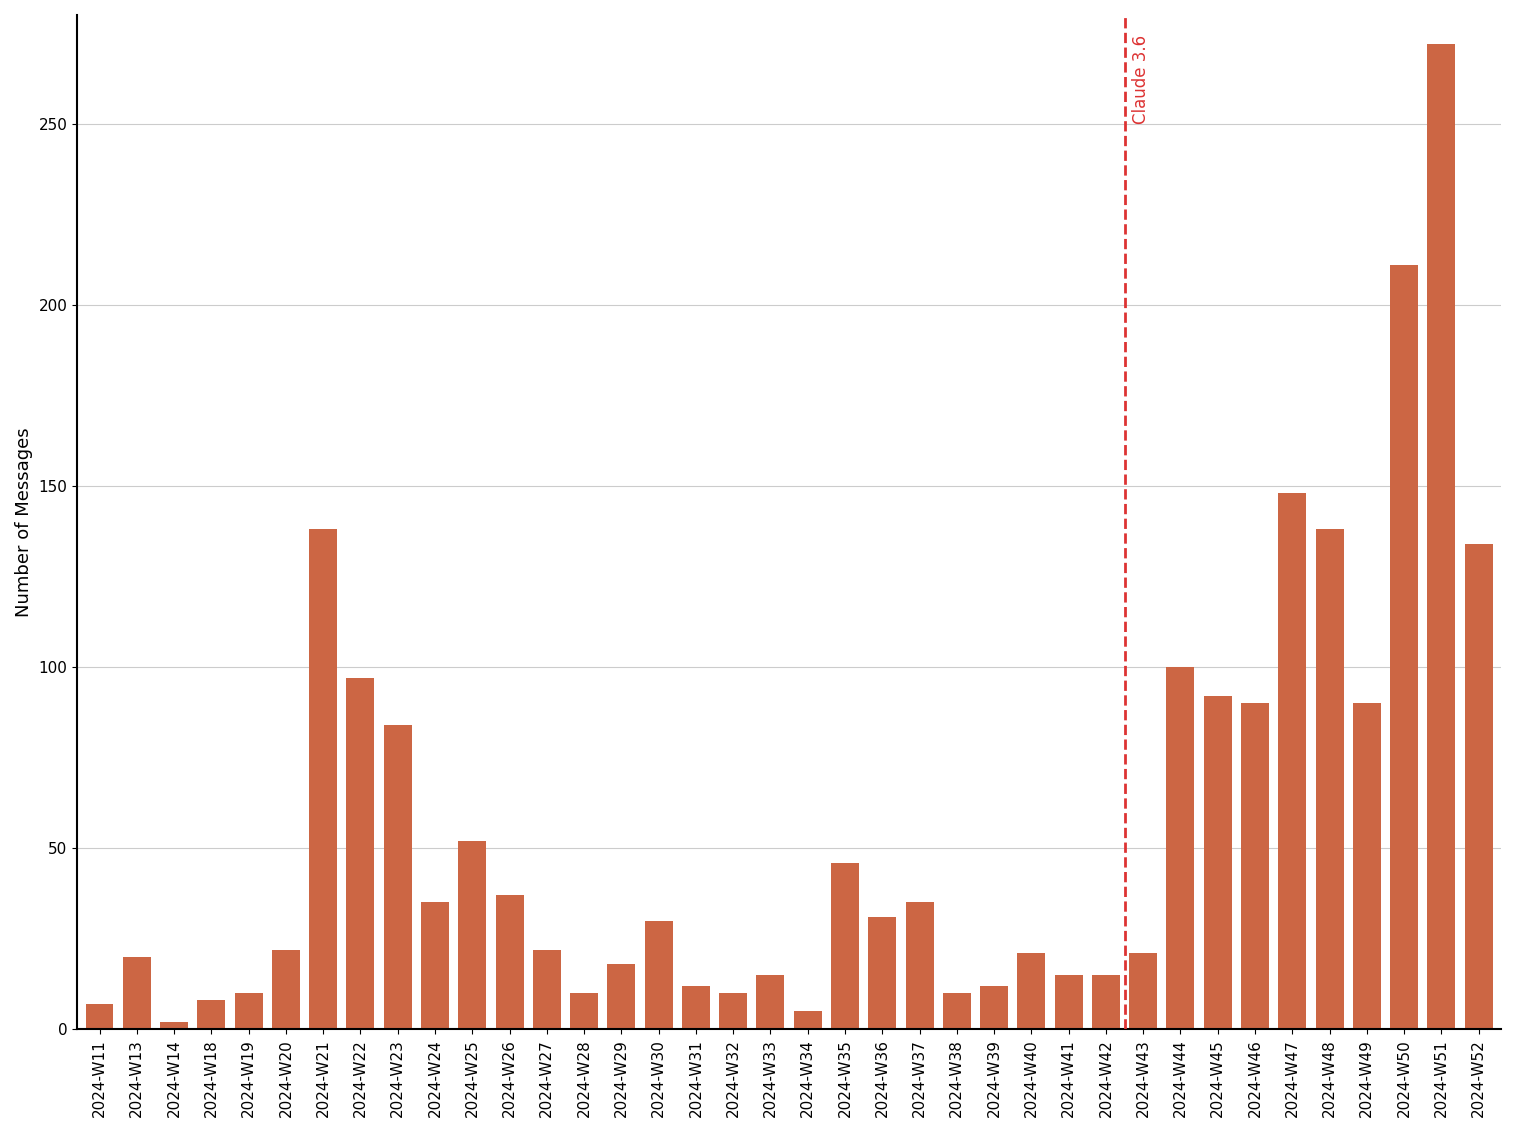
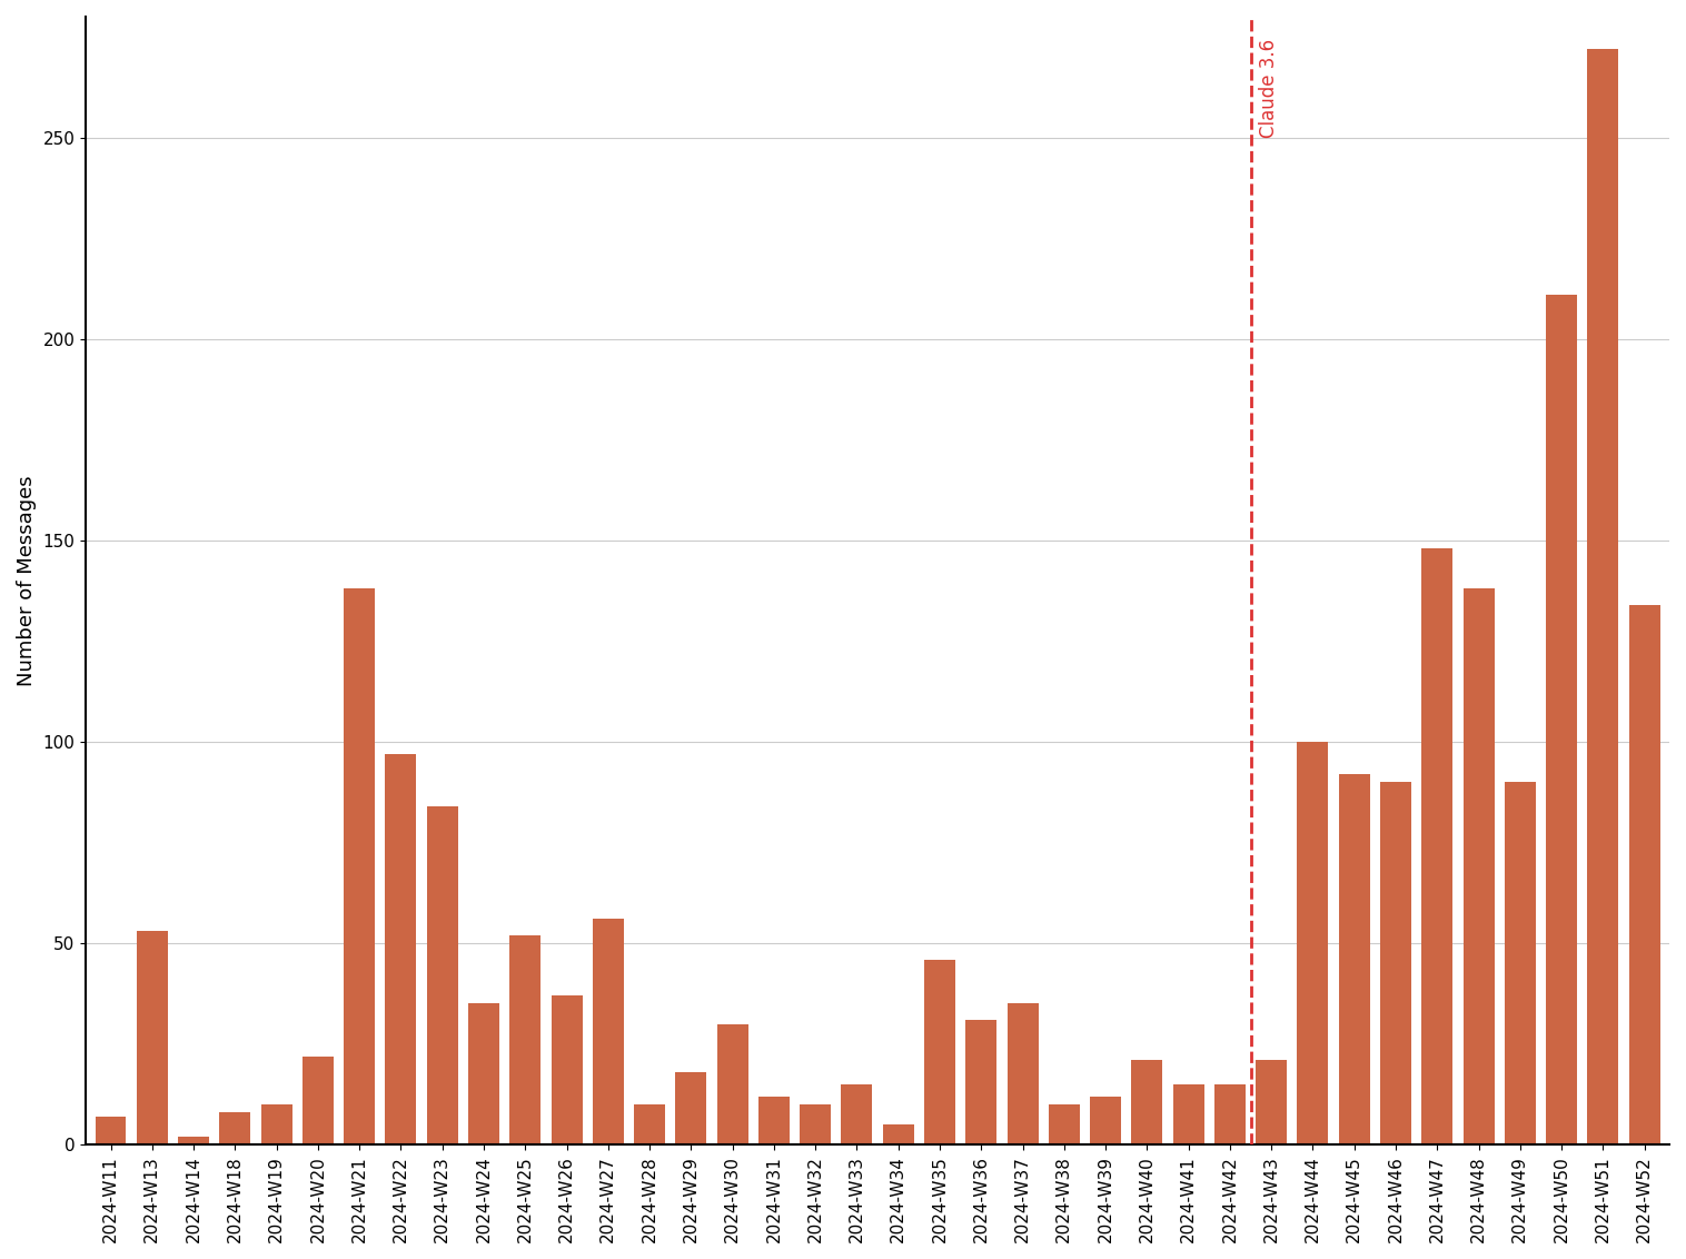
2024-W13: 20 -> 53
2024-W27: 22 -> 56
